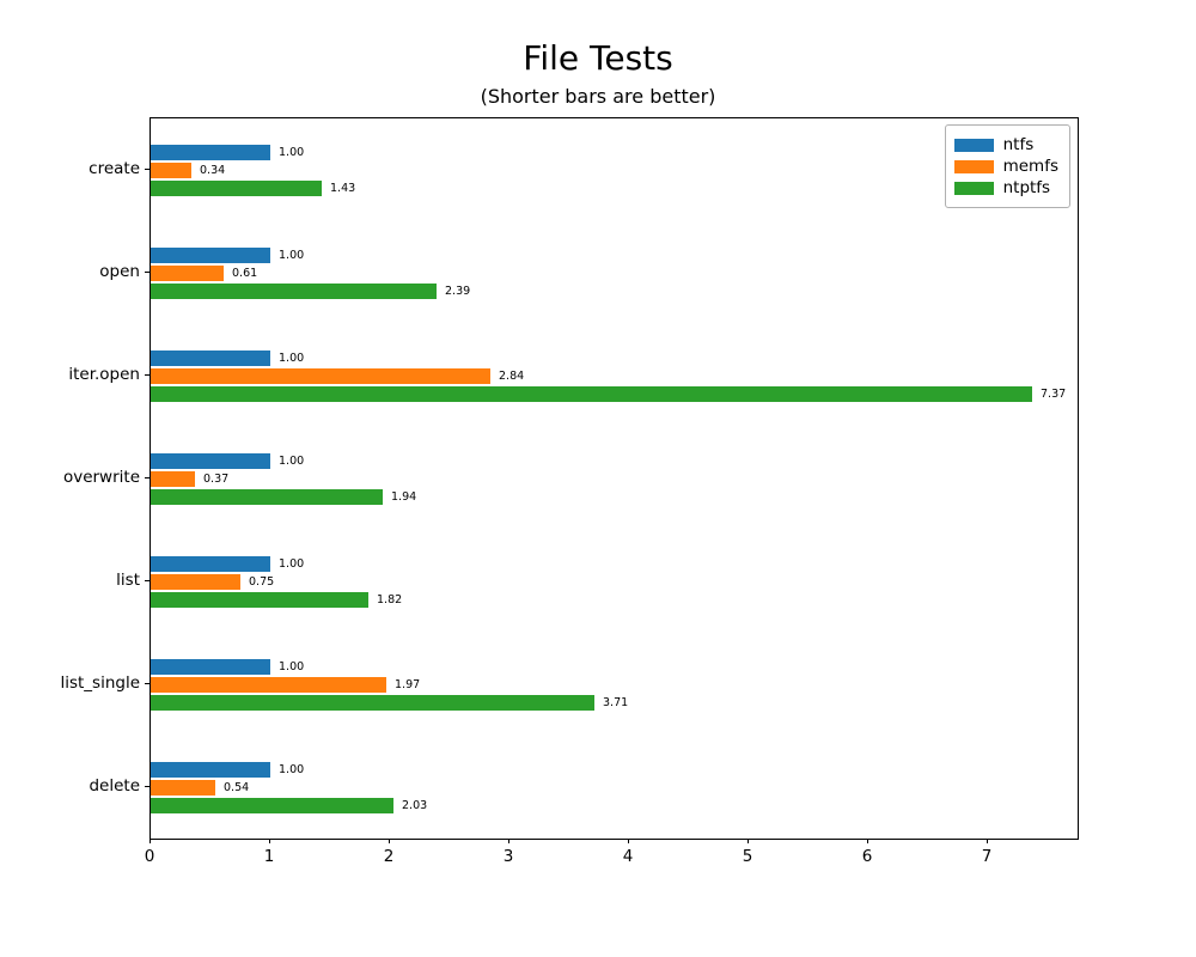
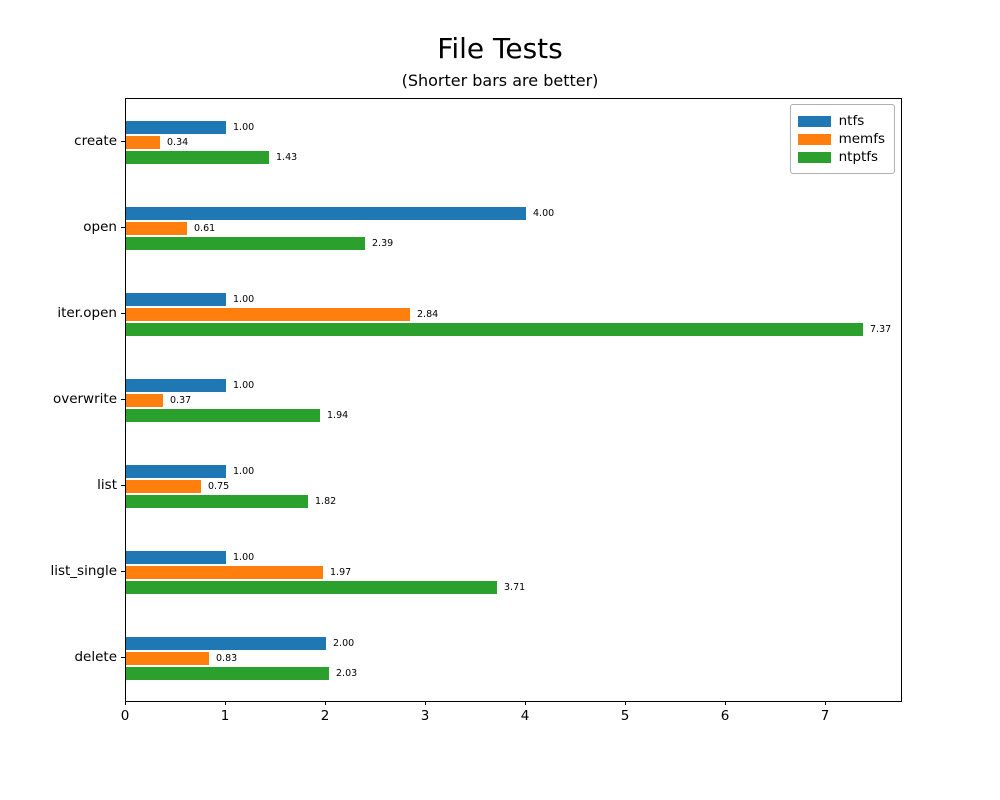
ntfs/open: 1.00 -> 4.00
ntfs/delete: 1.00 -> 2.00
memfs/delete: 0.54 -> 0.83
